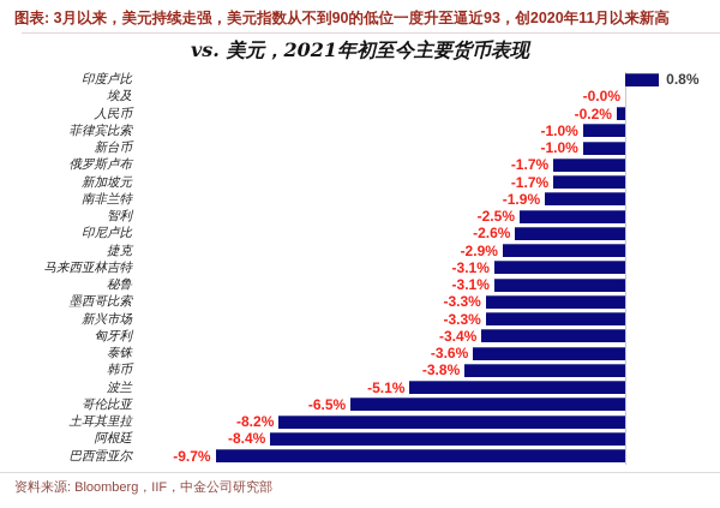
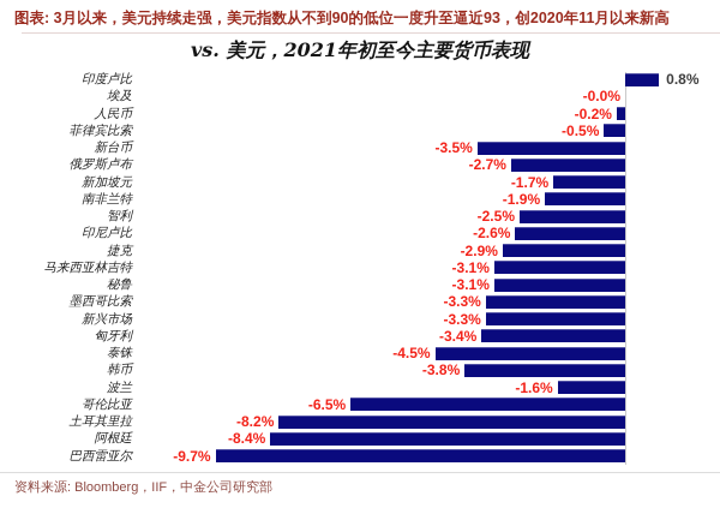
菲律宾比索: -1.0% -> -0.5%
新台币: -1.0% -> -3.5%
俄罗斯卢布: -1.7% -> -2.7%
泰铢: -3.6% -> -4.5%
波兰: -5.1% -> -1.6%
